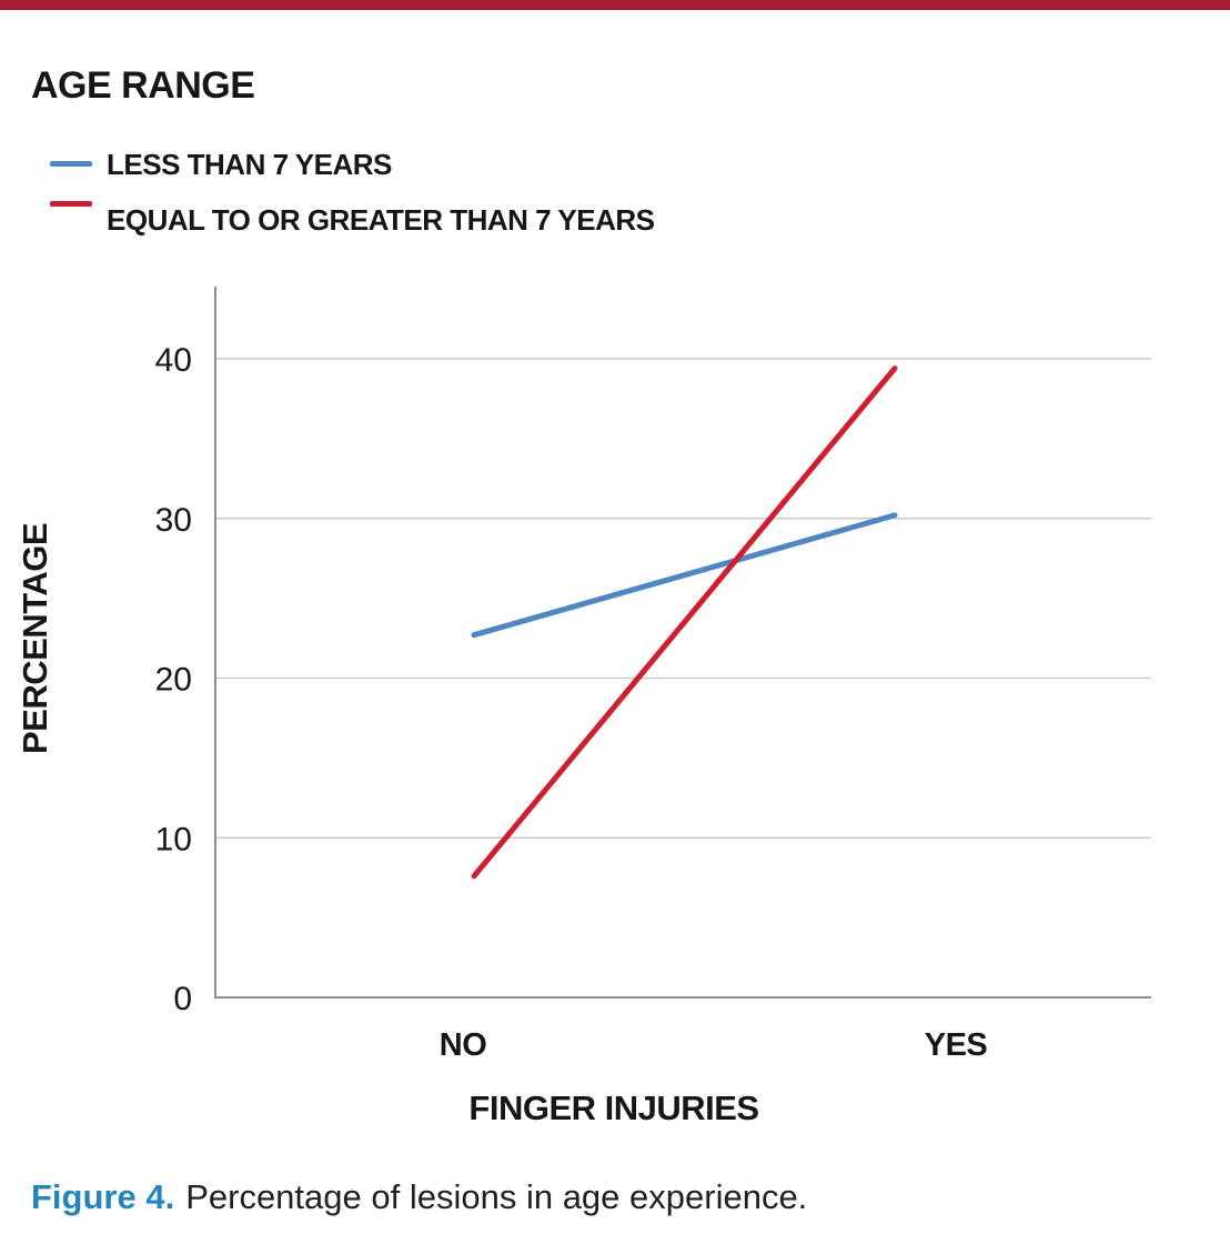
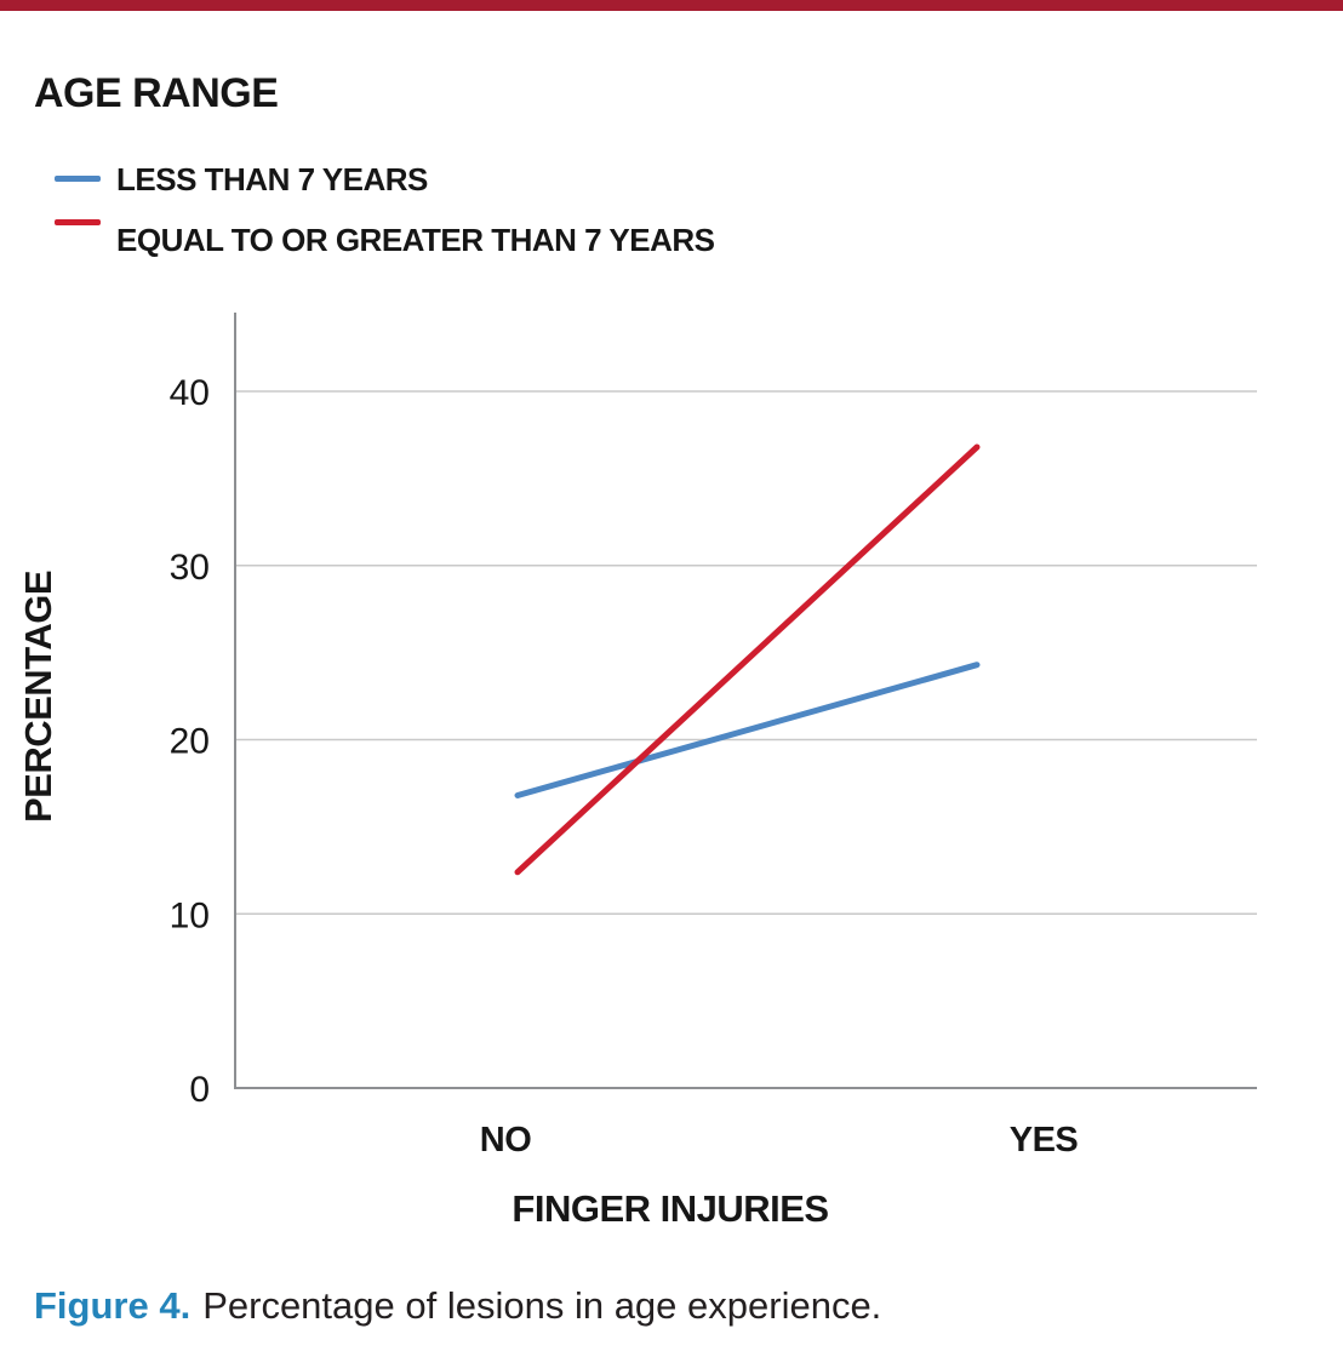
LESS THAN 7 YEARS/NO: 22.7 -> 16.8
EQUAL TO OR GREATER THAN 7 YEARS/NO: 7.6 -> 12.4
LESS THAN 7 YEARS/YES: 30.2 -> 24.3
EQUAL TO OR GREATER THAN 7 YEARS/YES: 39.4 -> 36.8
